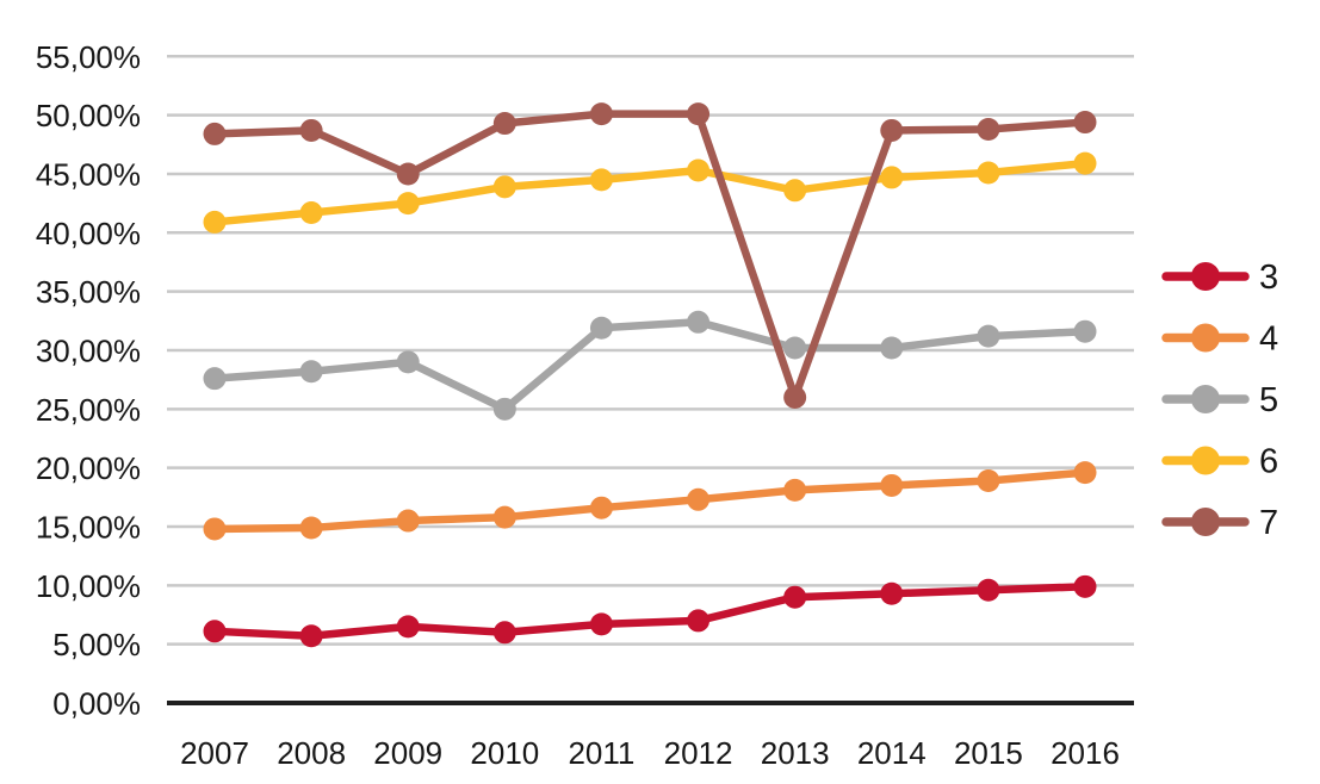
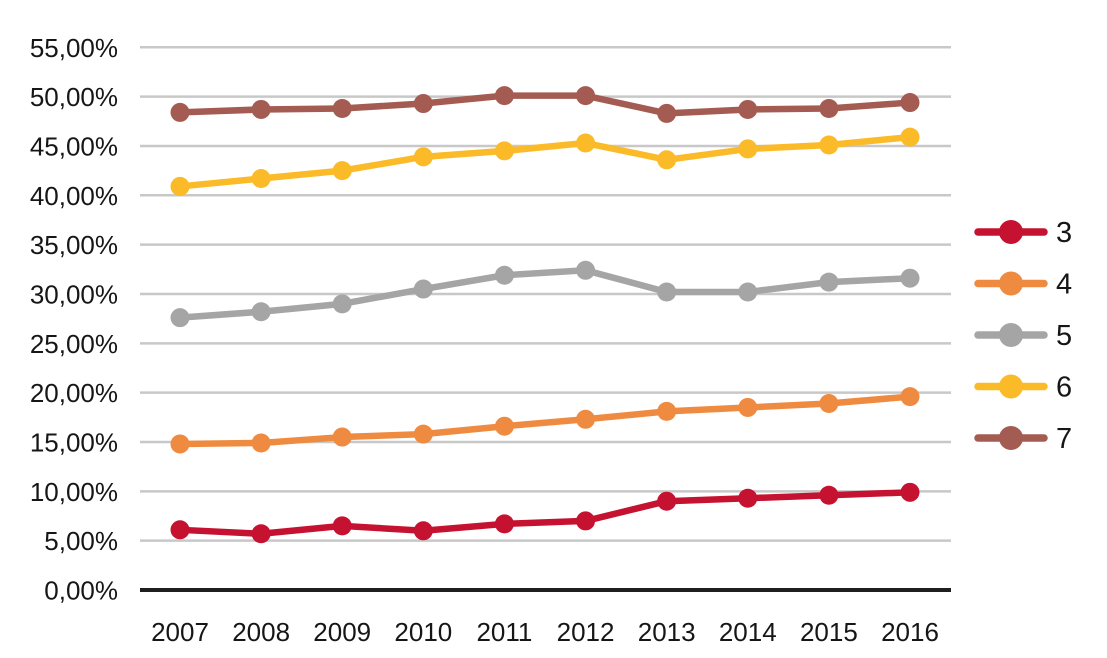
7/2009: 45% -> 49%
5/2010: 25% -> 30%
7/2013: 26% -> 48%
